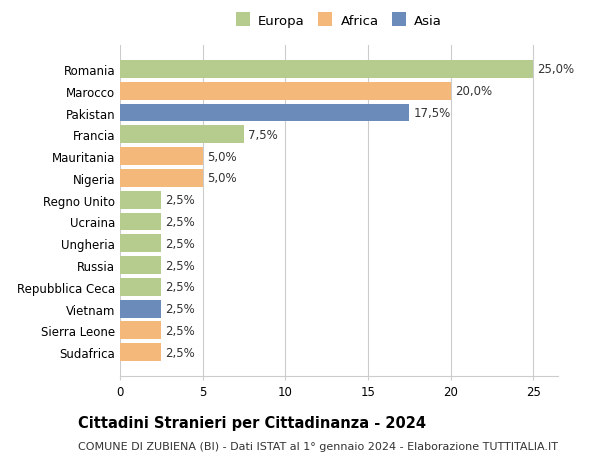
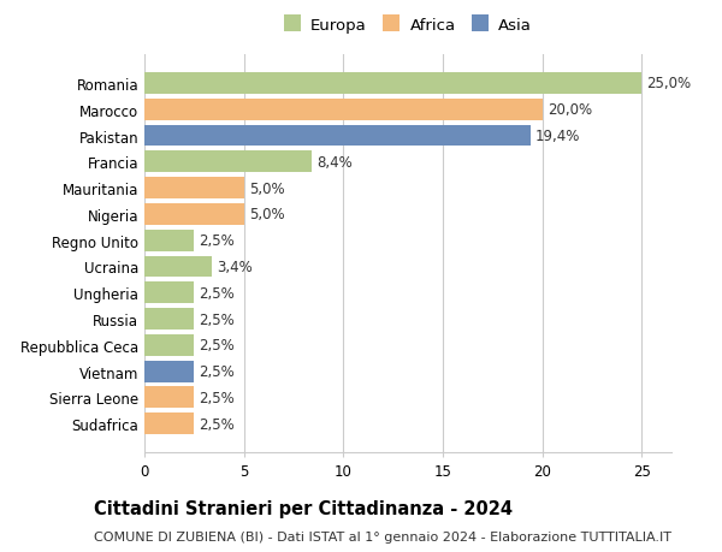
Pakistan: 17,5% -> 19,4%
Francia: 7,5% -> 8,4%
Ucraina: 2,5% -> 3,4%
